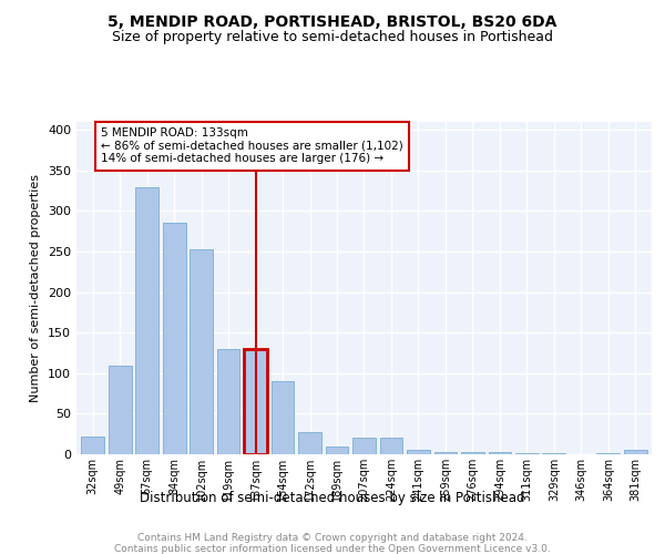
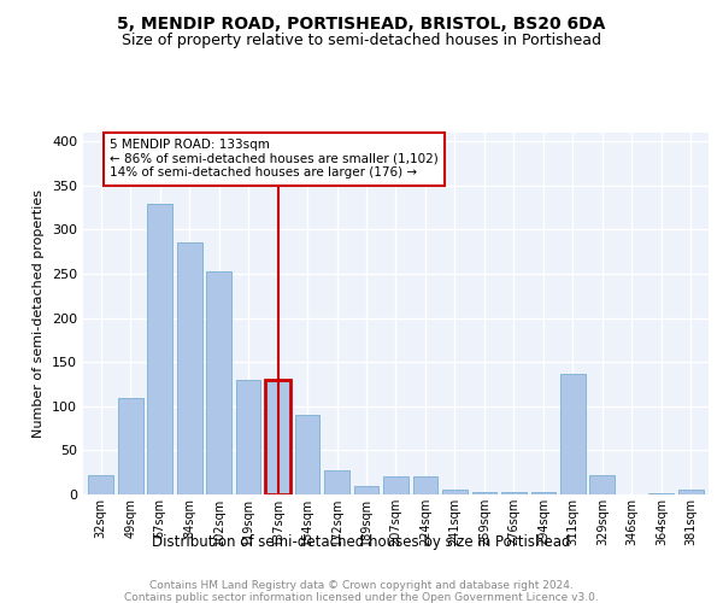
311sqm: 1 -> 136
329sqm: 1 -> 22
